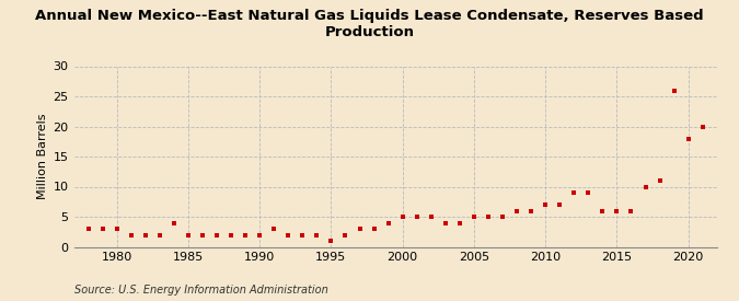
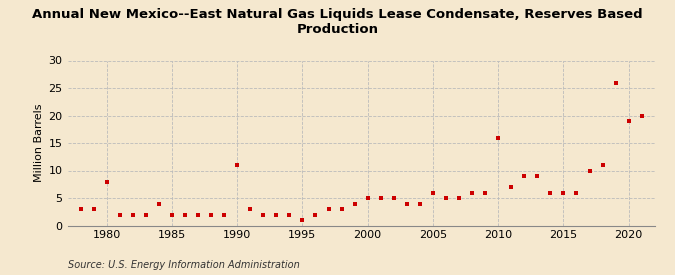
1980: 3 -> 8
1990: 2 -> 11
2005: 5 -> 6
2010: 7 -> 16
2020: 18 -> 19
